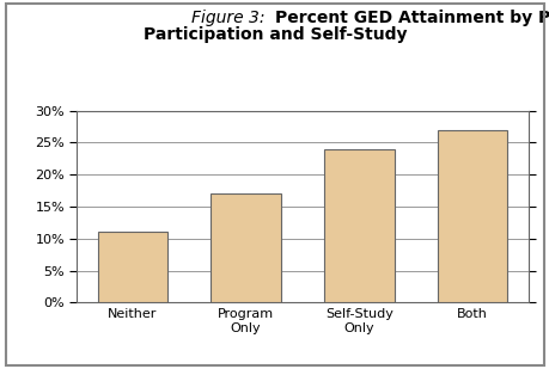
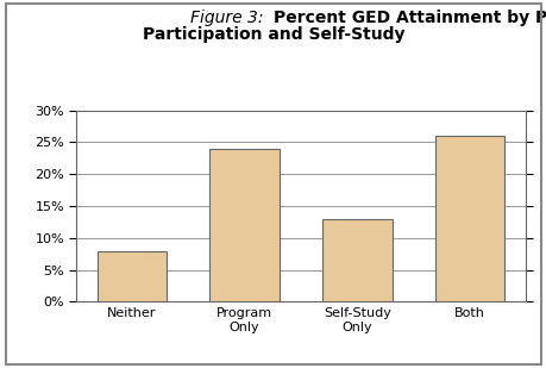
Neither: 11% -> 8%
Program Only: 17% -> 24%
Self-Study Only: 24% -> 13%
Both: 27% -> 26%
